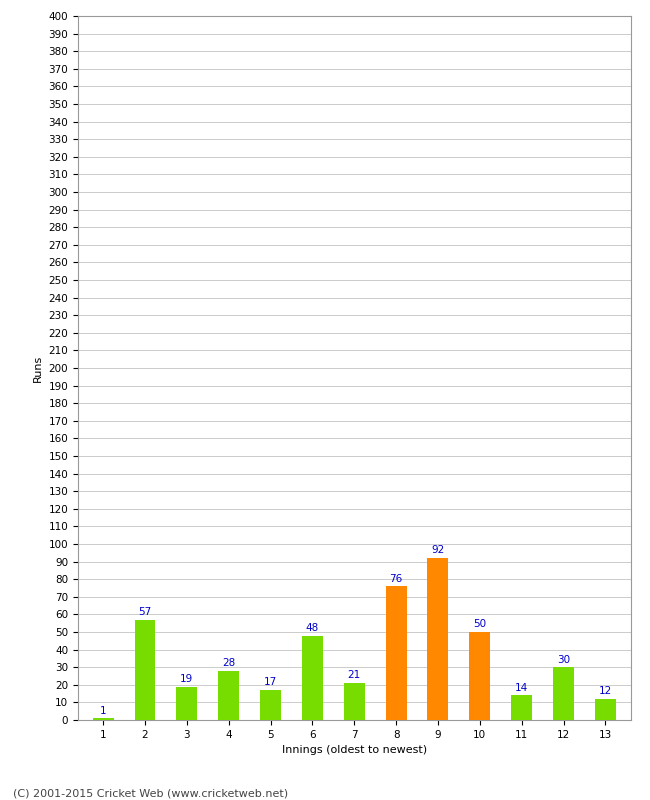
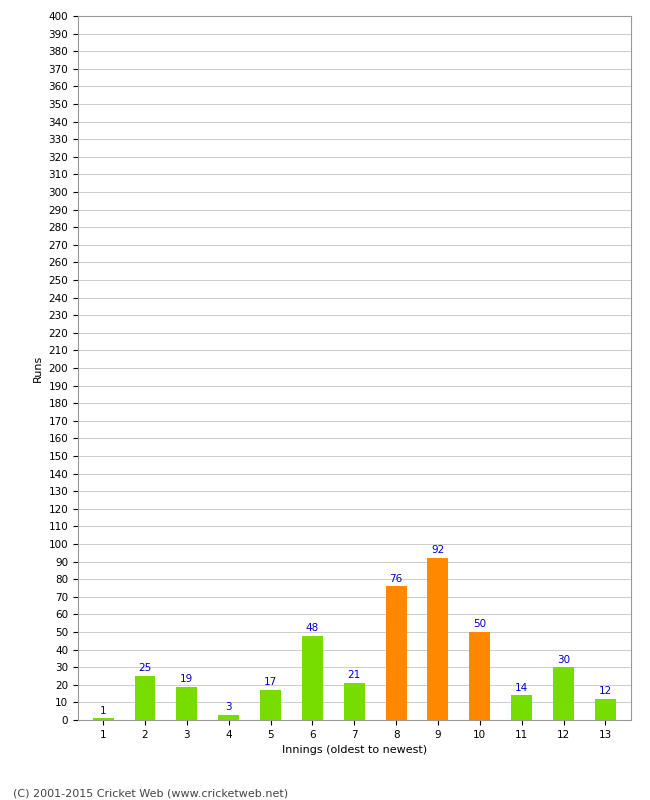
2: 57 -> 25
4: 28 -> 3
